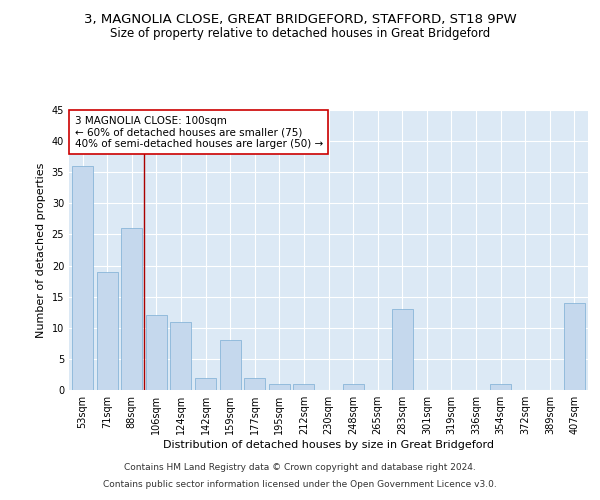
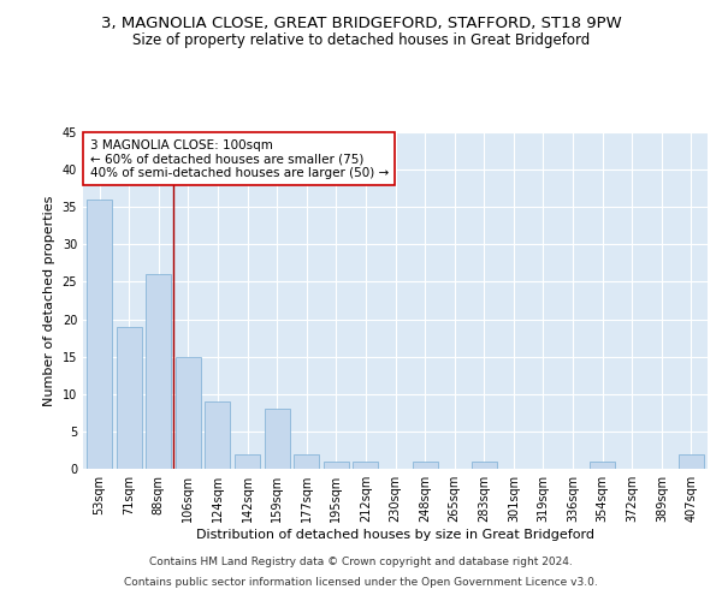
106sqm: 12 -> 15
124sqm: 11 -> 9
283sqm: 13 -> 1
407sqm: 14 -> 2
